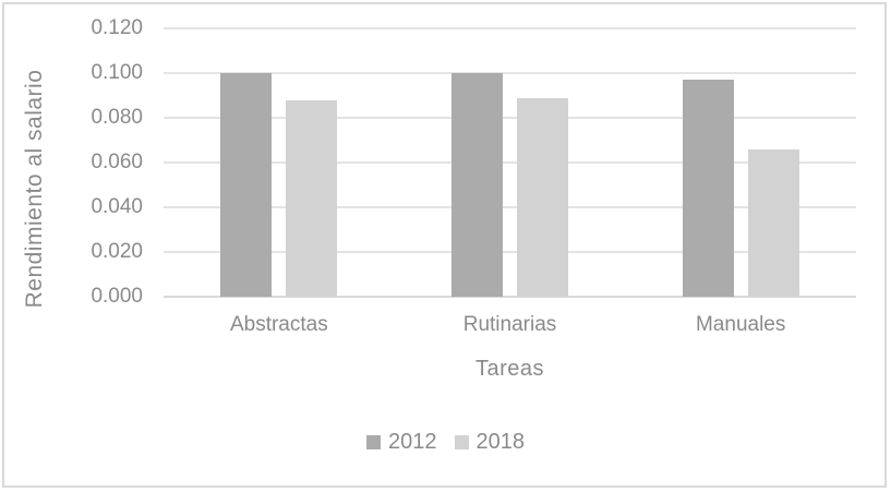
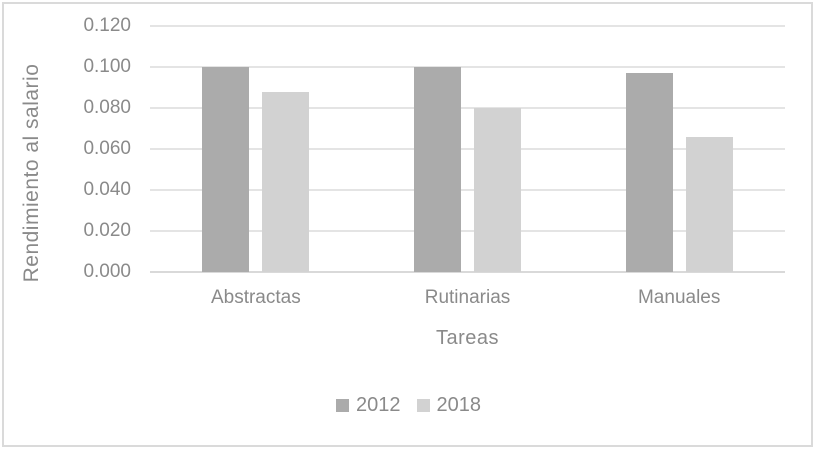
2018/Rutinarias: 0.089 -> 0.080
